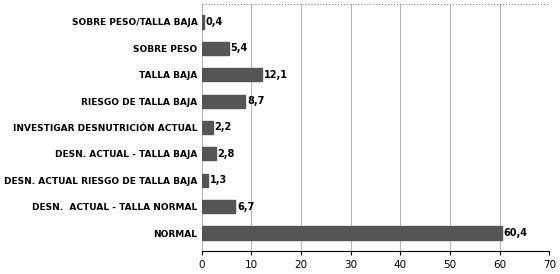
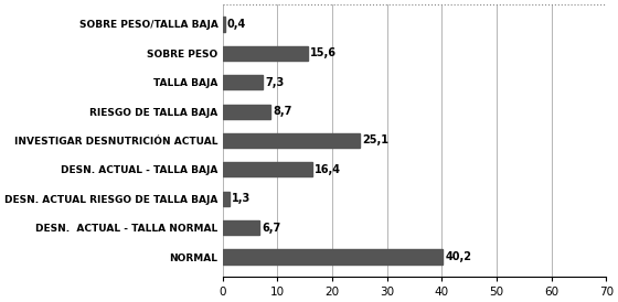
SOBRE PESO: 5,4 -> 15,6
TALLA BAJA: 12,1 -> 7,3
INVESTIGAR DESNUTRICIÓN ACTUAL: 2,2 -> 25,1
DESN. ACTUAL - TALLA BAJA: 2,8 -> 16,4
NORMAL: 60,4 -> 40,2
